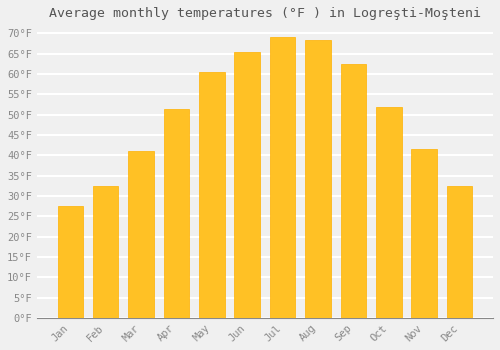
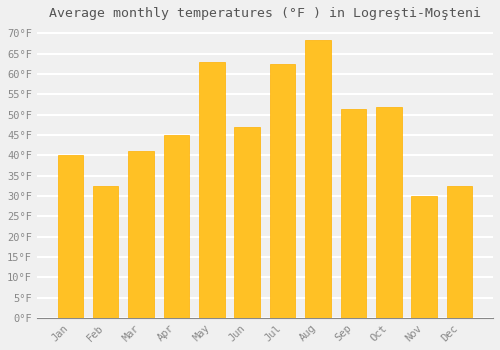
Jan: 27.5°F -> 40.0°F
Apr: 51.5°F -> 45.0°F
May: 60.5°F -> 63.0°F
Jun: 65.5°F -> 47.0°F
Jul: 69.0°F -> 62.5°F
Sep: 62.5°F -> 51.5°F
Nov: 41.5°F -> 30.0°F
